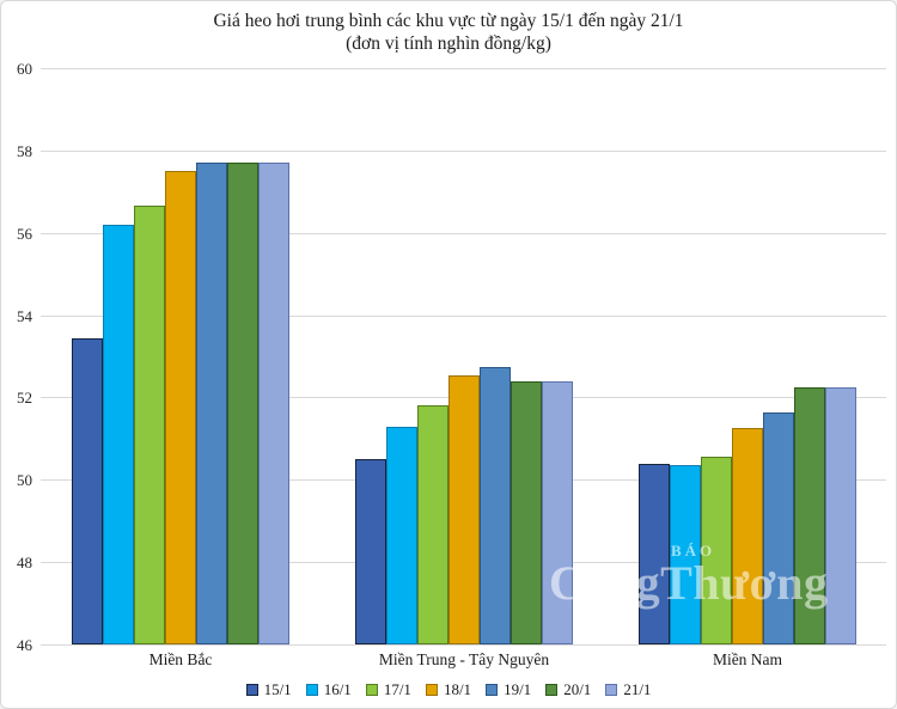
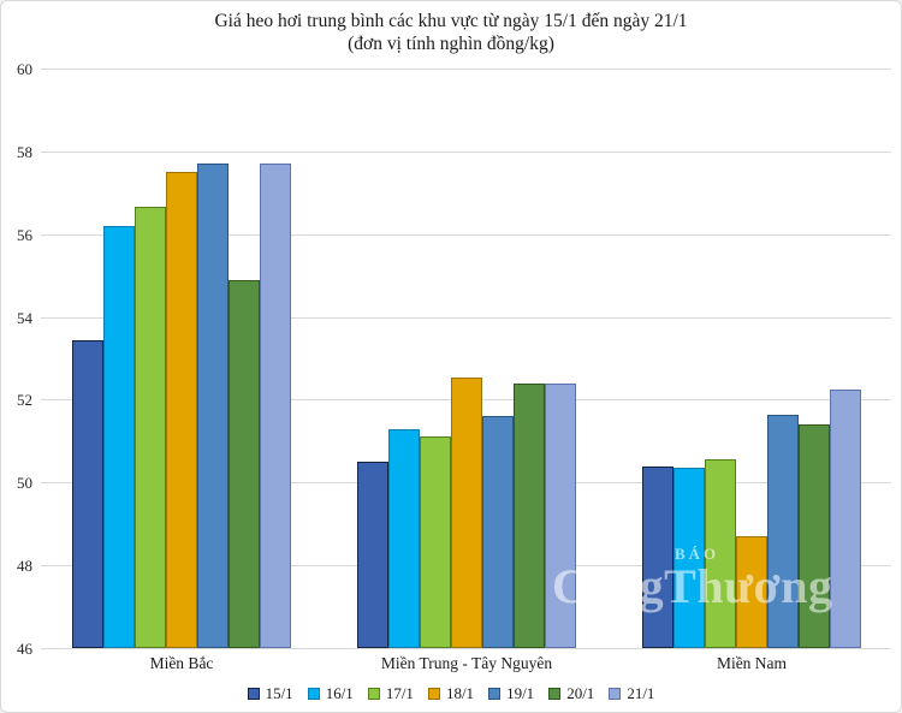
20/1/Miền Bắc: 57.7 -> 54.9
17/1/Miền Trung - Tây Nguyên: 51.8 -> 51.1
19/1/Miền Trung - Tây Nguyên: 52.8 -> 51.6
18/1/Miền Nam: 51.2 -> 48.7
20/1/Miền Nam: 52.2 -> 51.4
